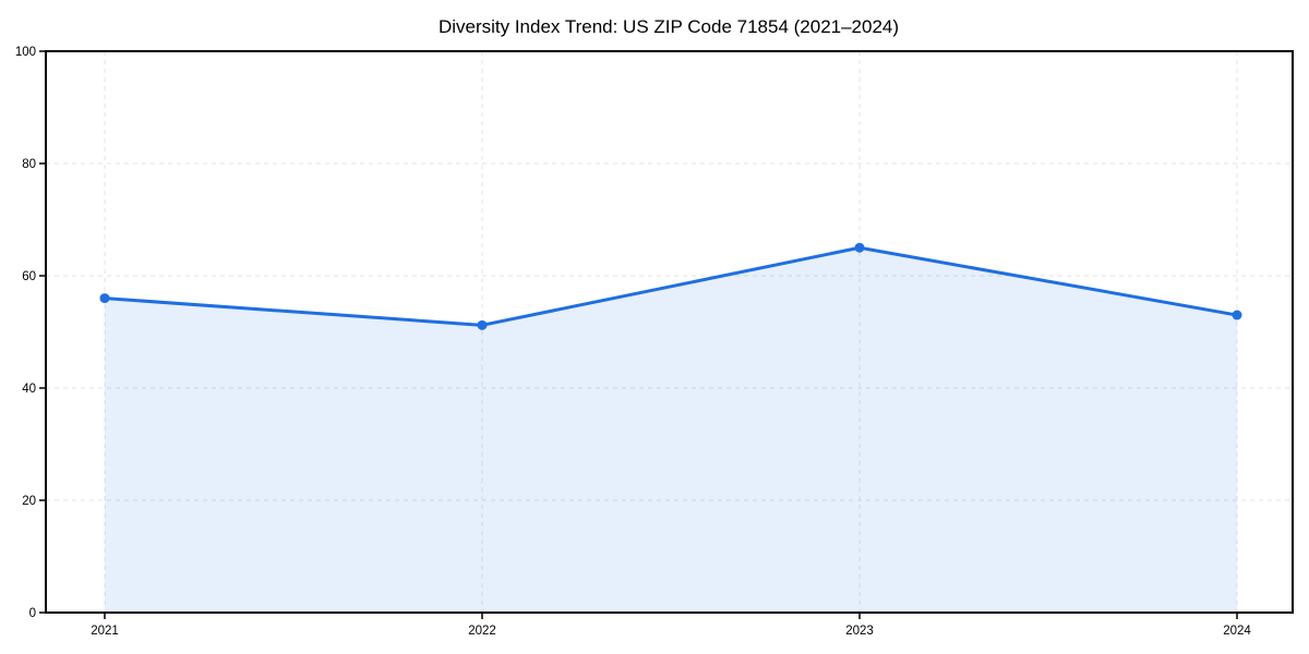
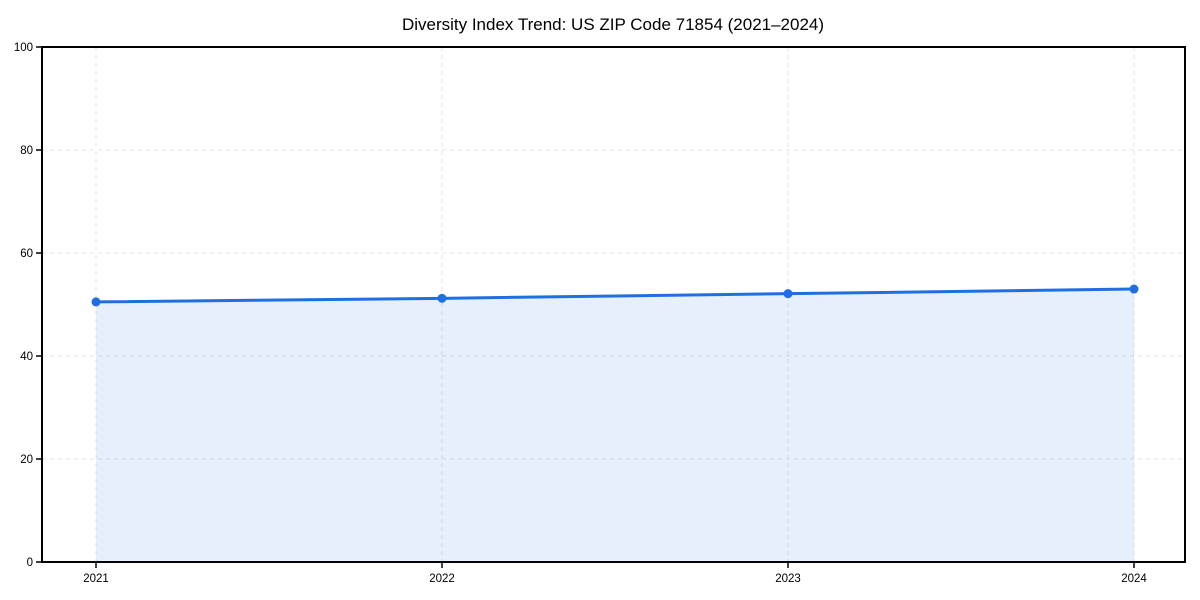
2021: 56 -> 50
2023: 65 -> 52
